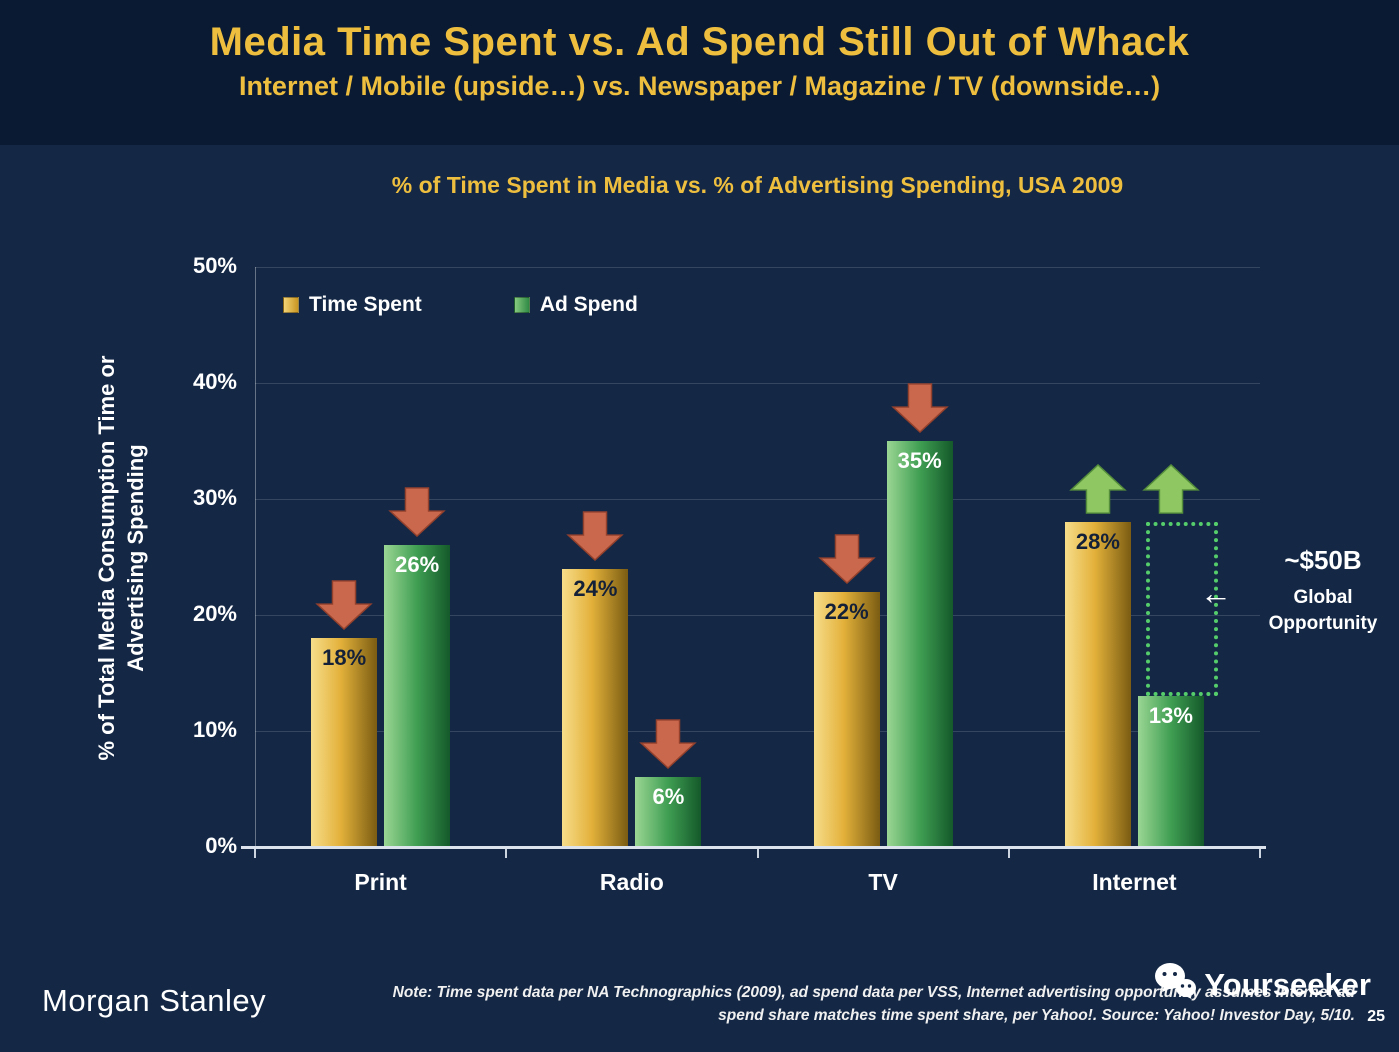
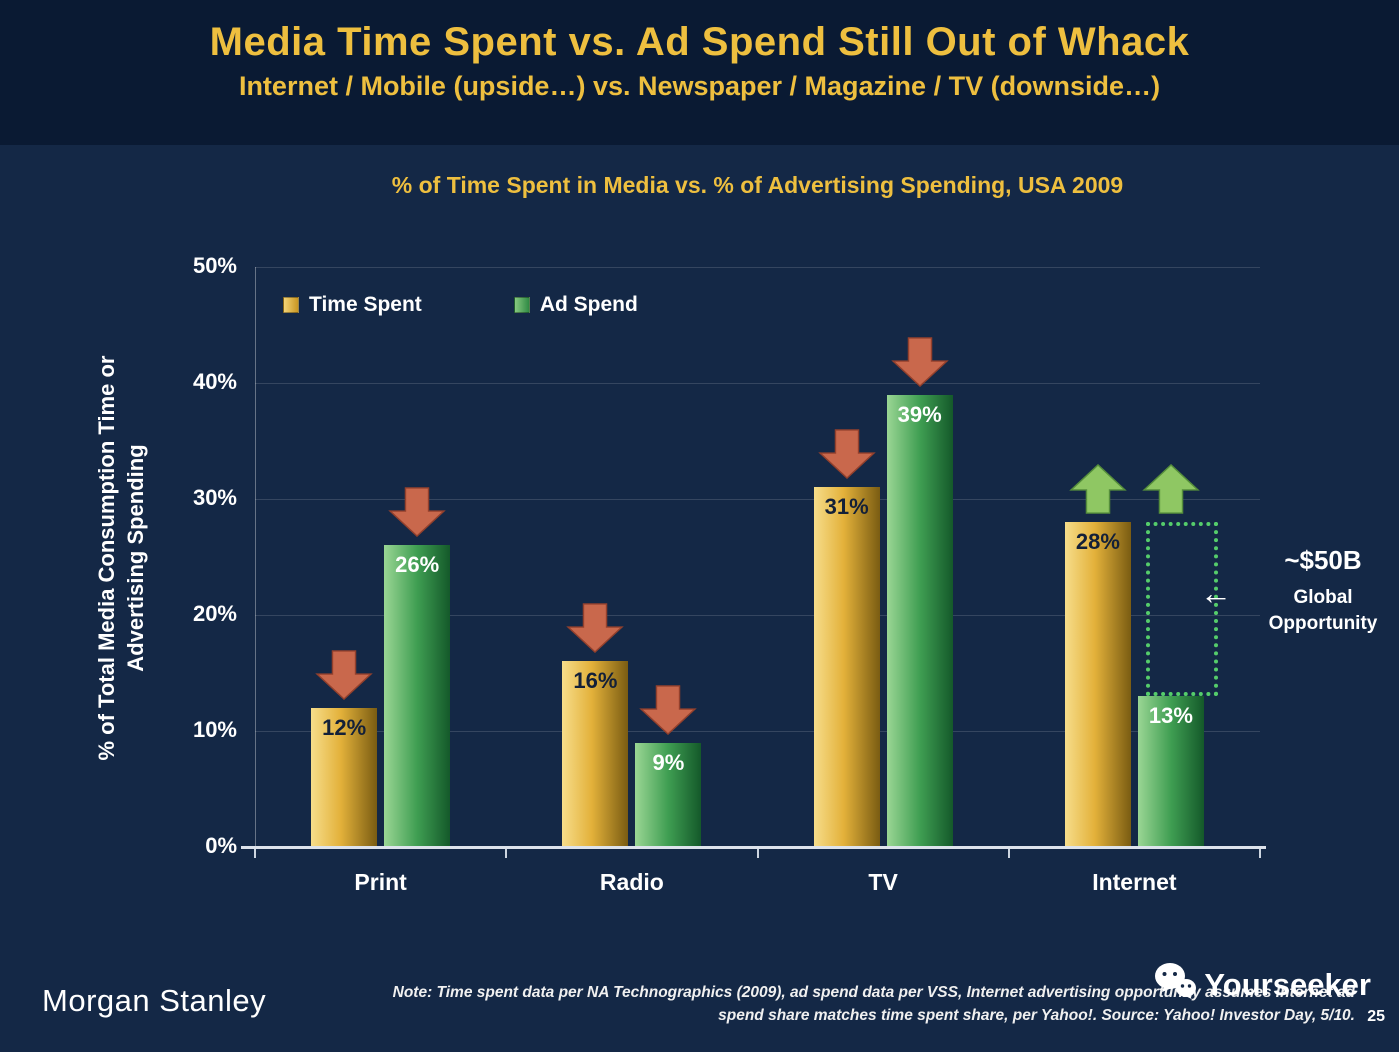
Time Spent/Print: 18% -> 12%
Time Spent/Radio: 24% -> 16%
Ad Spend/Radio: 6% -> 9%
Time Spent/TV: 22% -> 31%
Ad Spend/TV: 35% -> 39%
